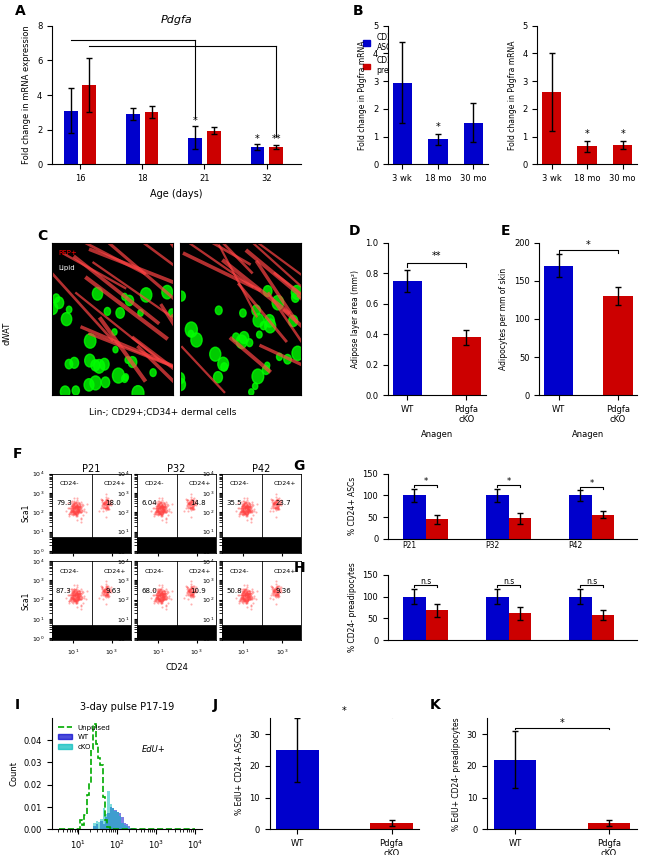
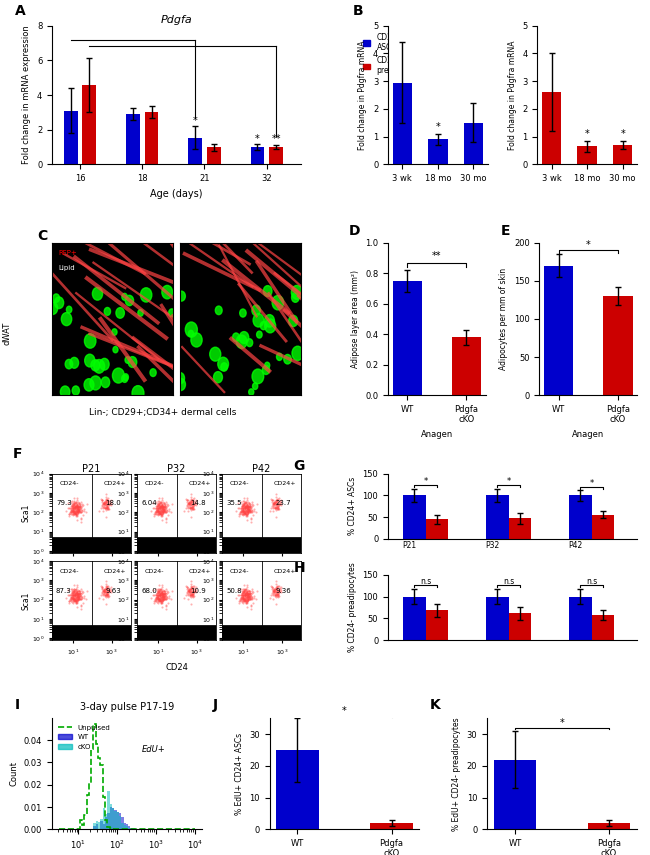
Pdgfa/CD24- preadipocytes/21: 1.9 -> 1.0
